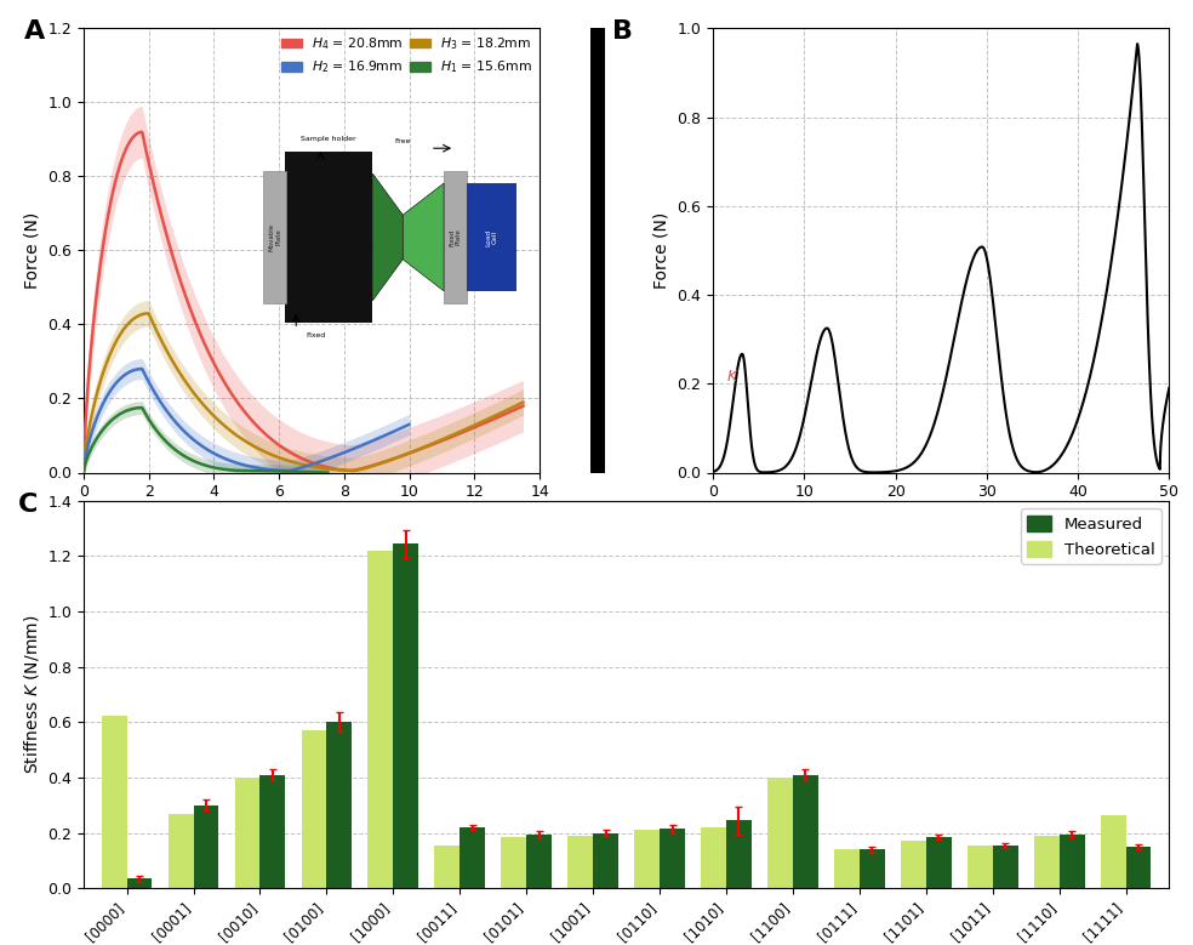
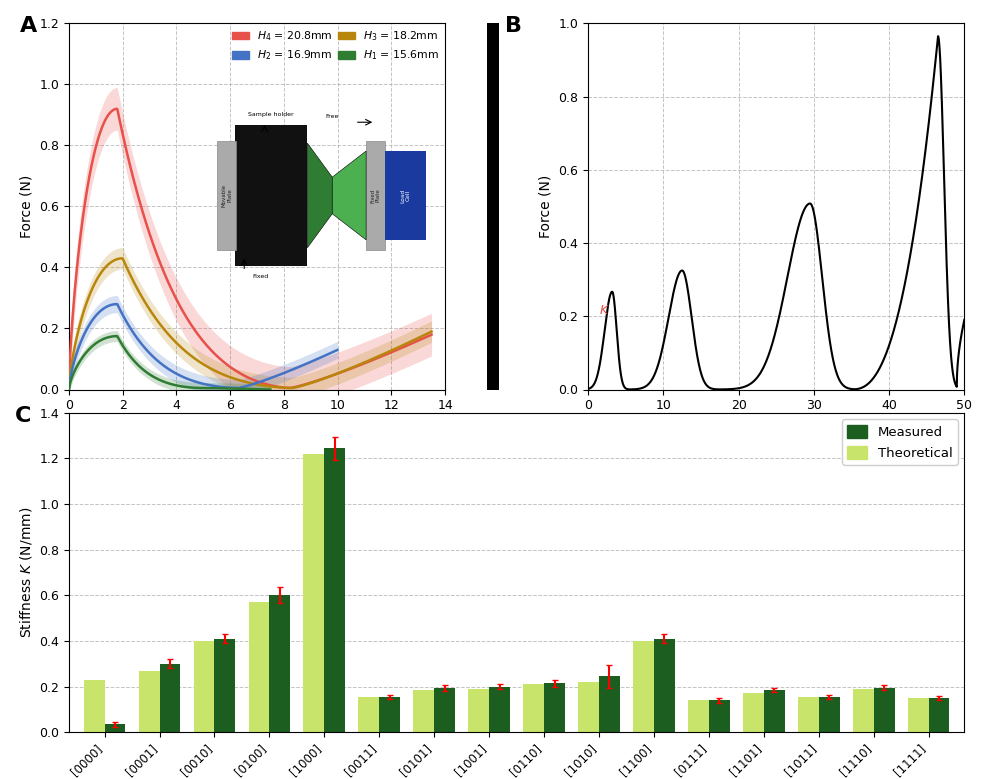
Theoretical/[0000]: 0.625 -> 0.230
Measured/[0011]: 0.220 -> 0.155
Theoretical/[1111]: 0.265 -> 0.150
